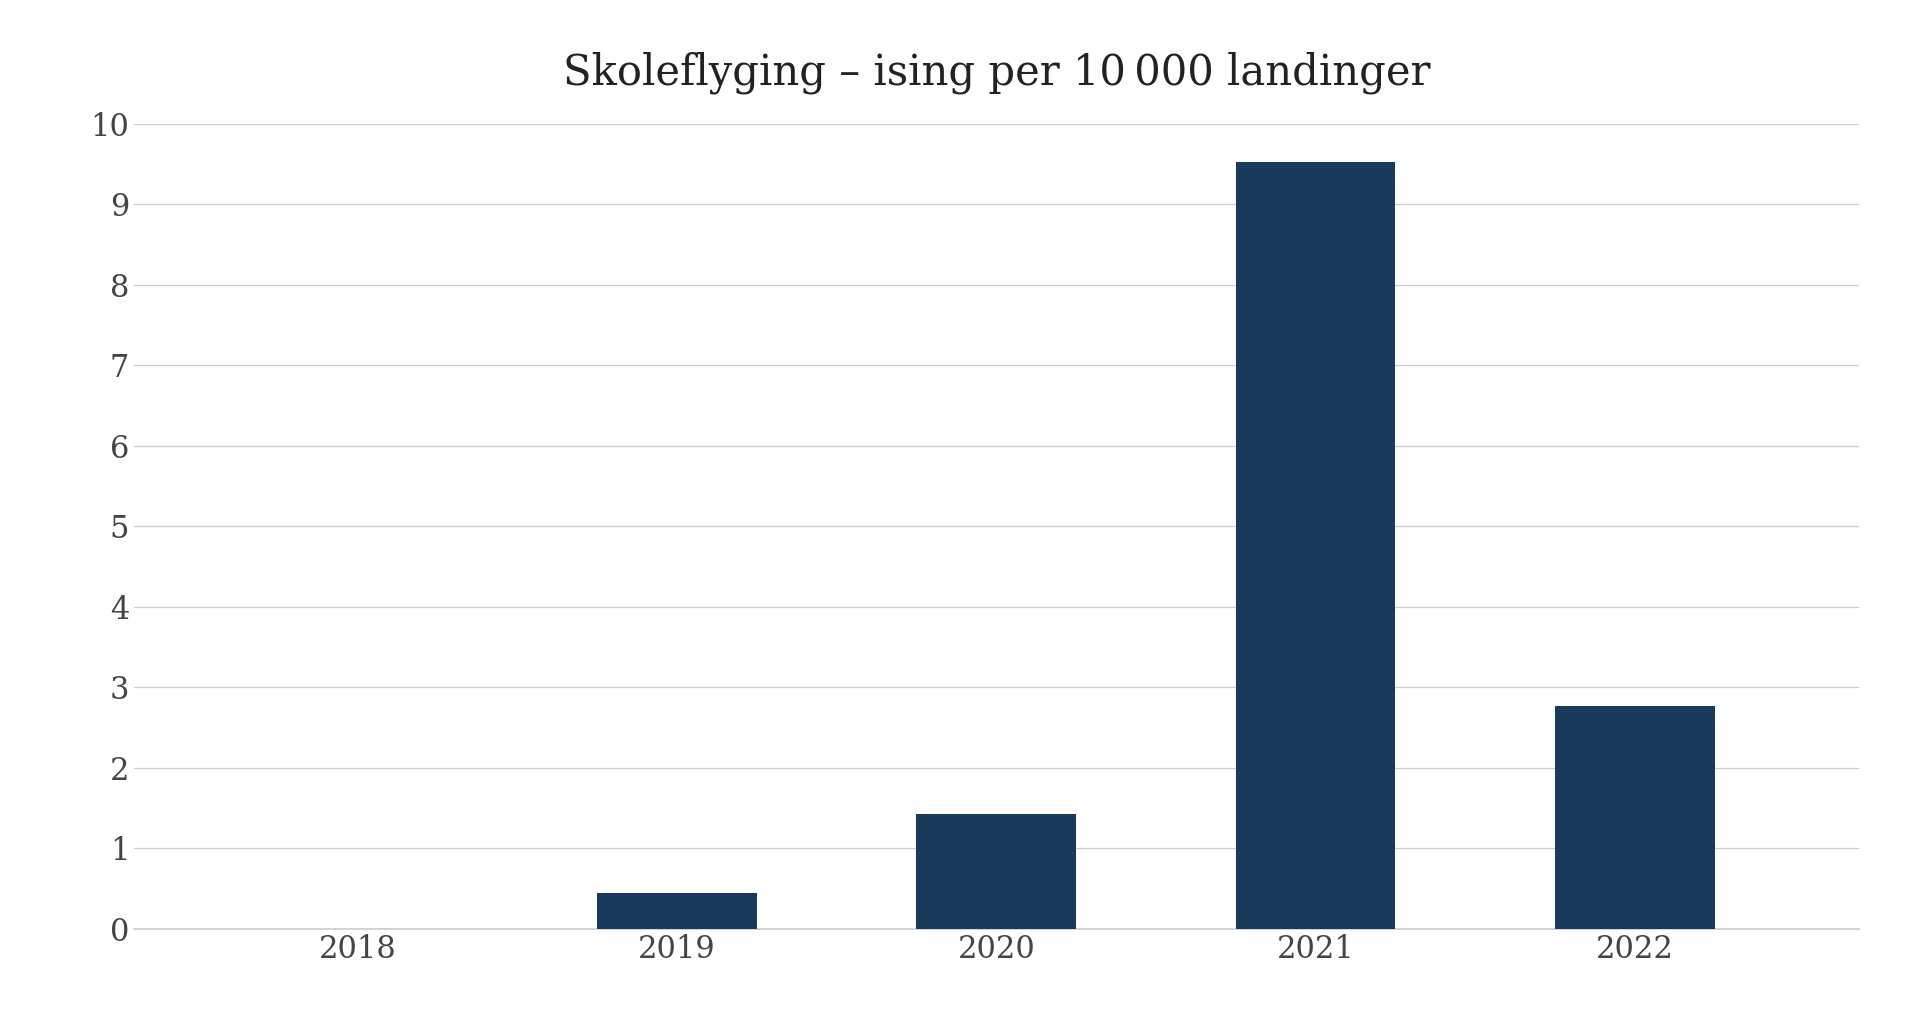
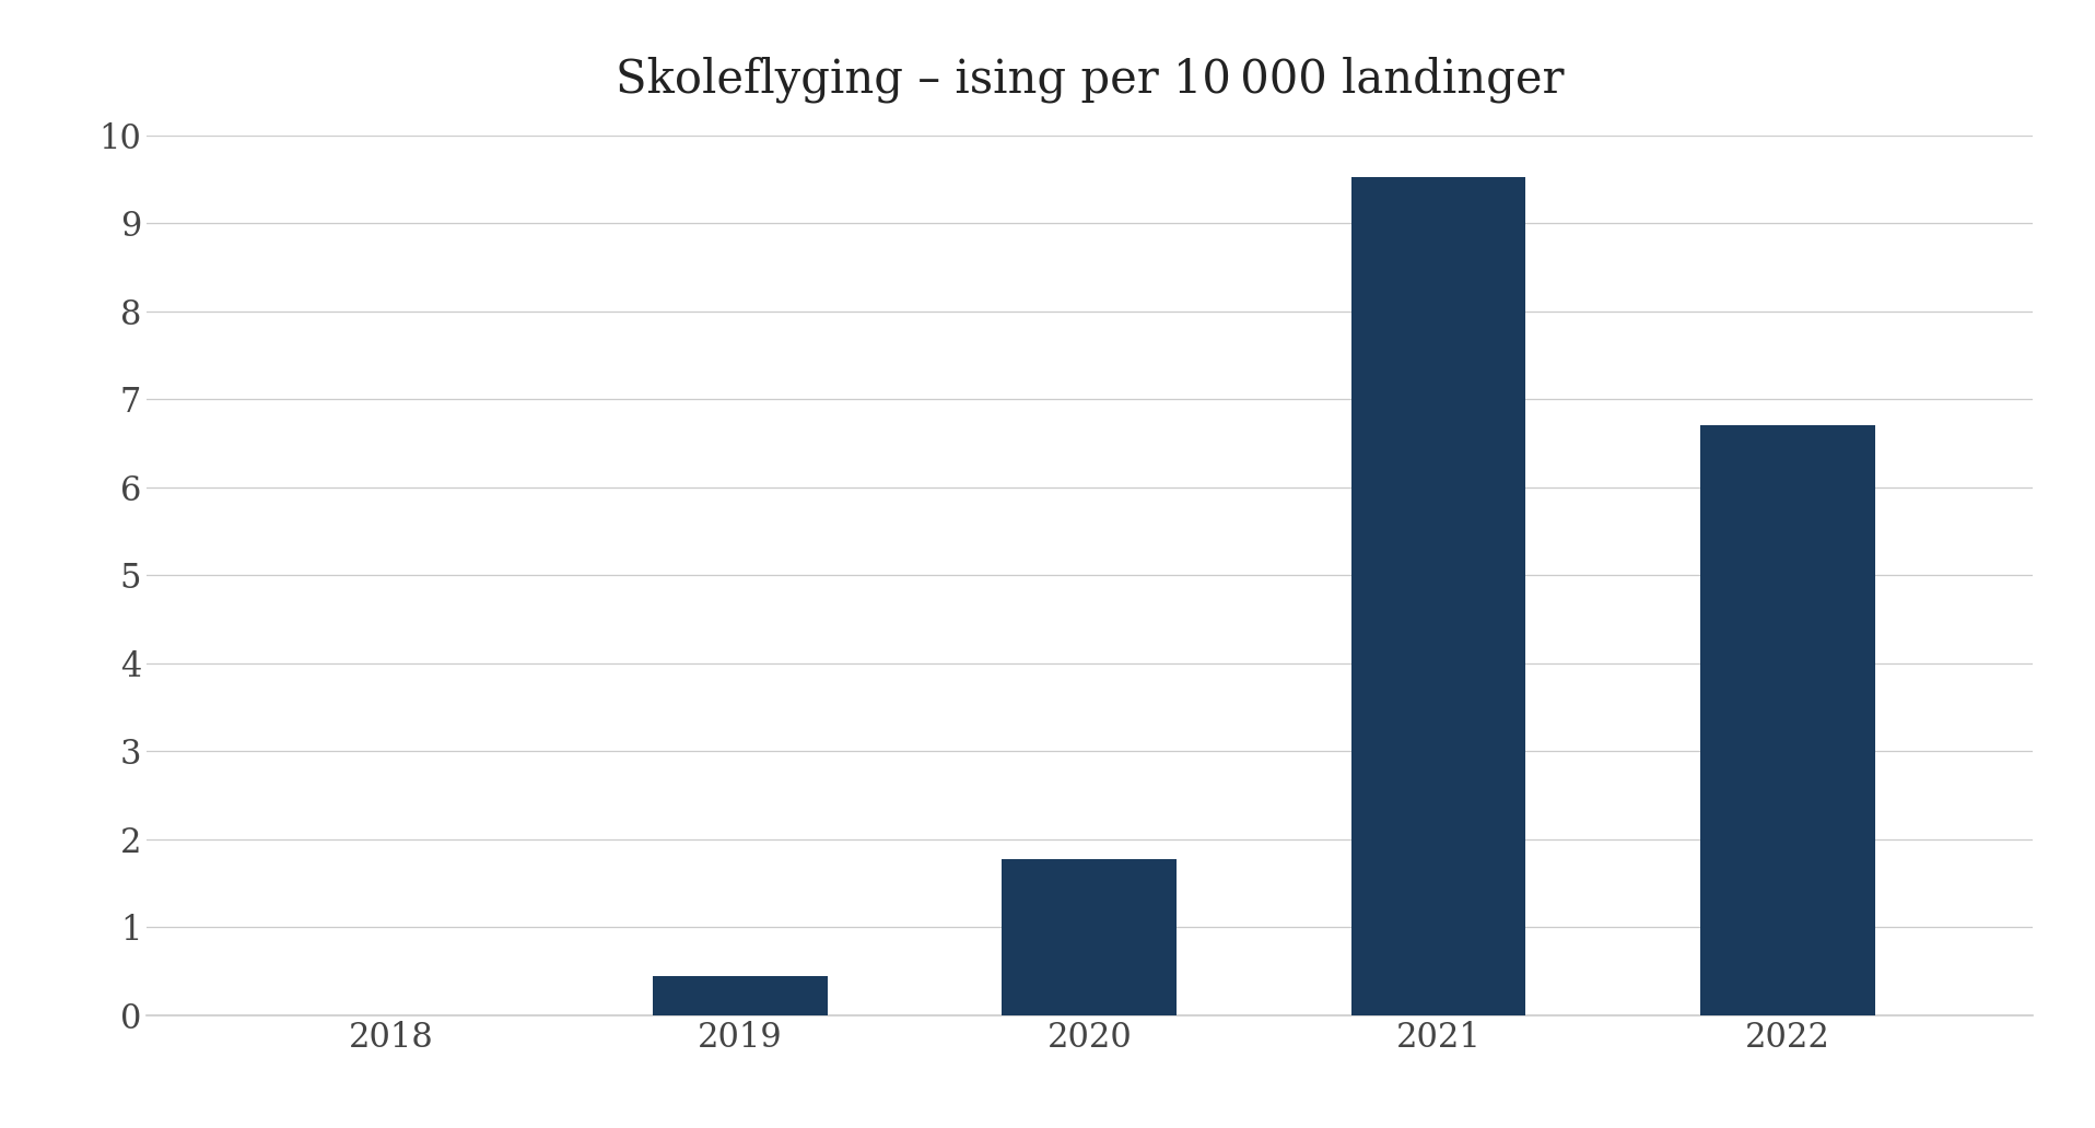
2020: 1.42 -> 1.78
2022: 2.77 -> 6.70
